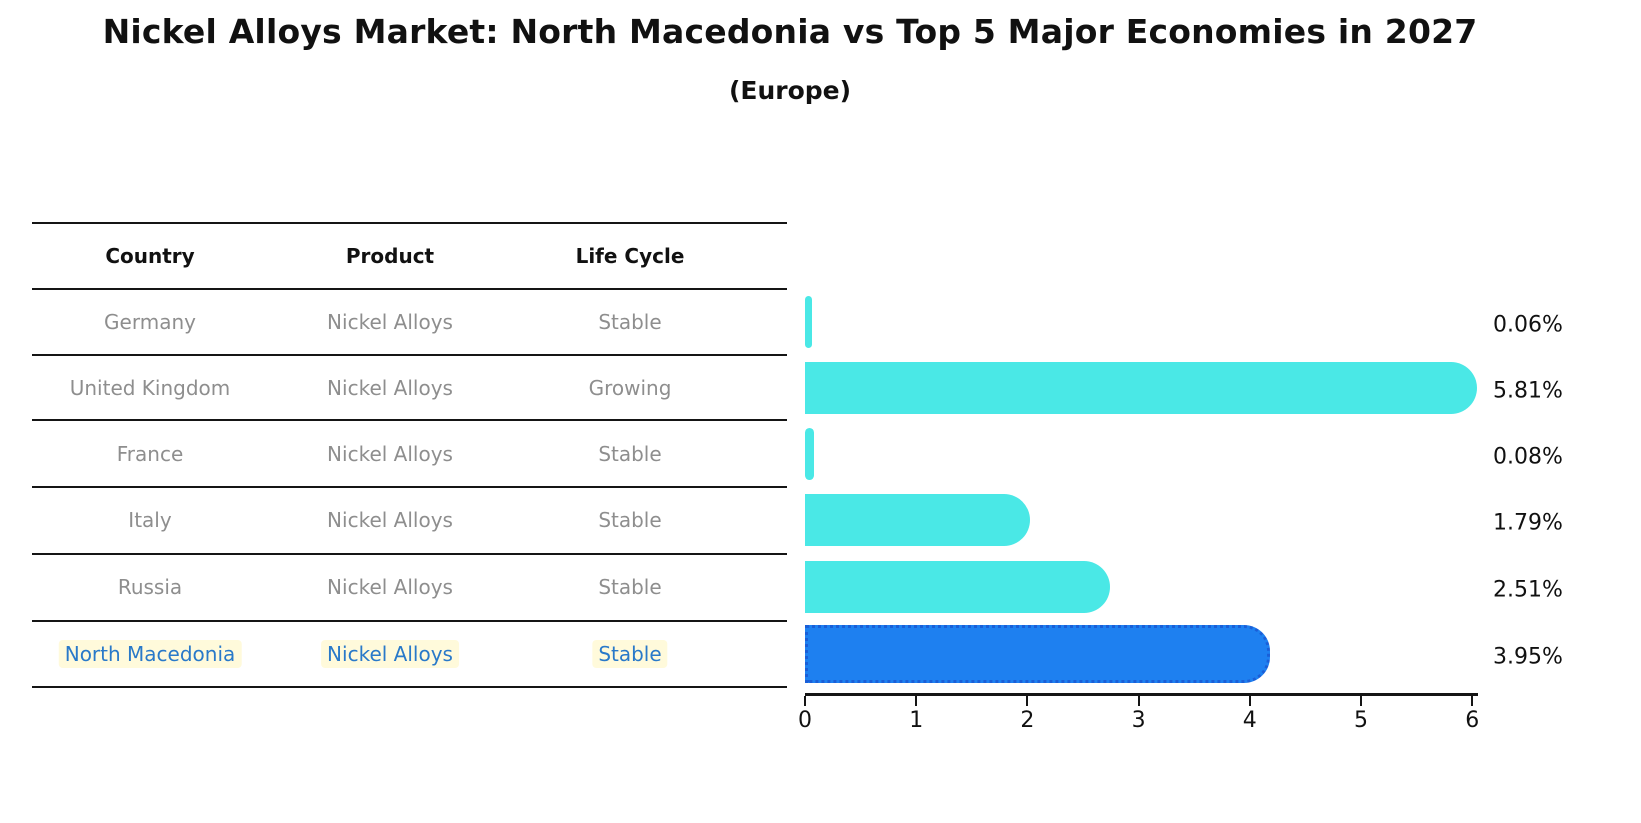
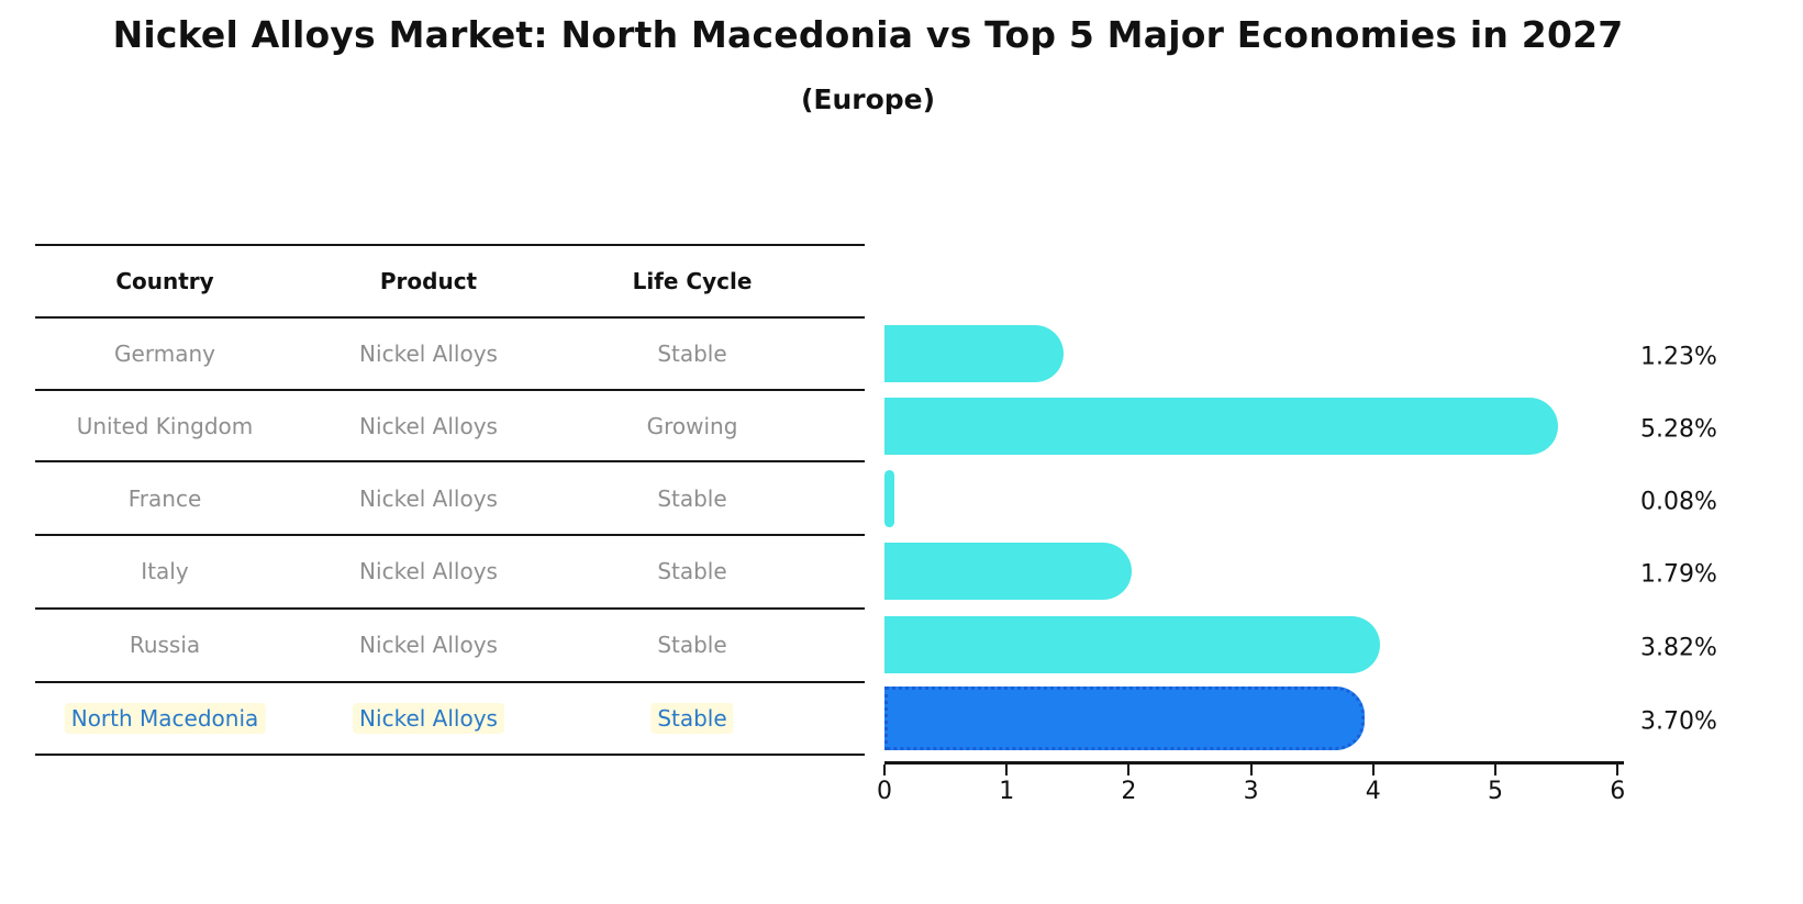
Germany: 0.06% -> 1.23%
United Kingdom: 5.81% -> 5.28%
Russia: 2.51% -> 3.82%
North Macedonia: 3.95% -> 3.70%
